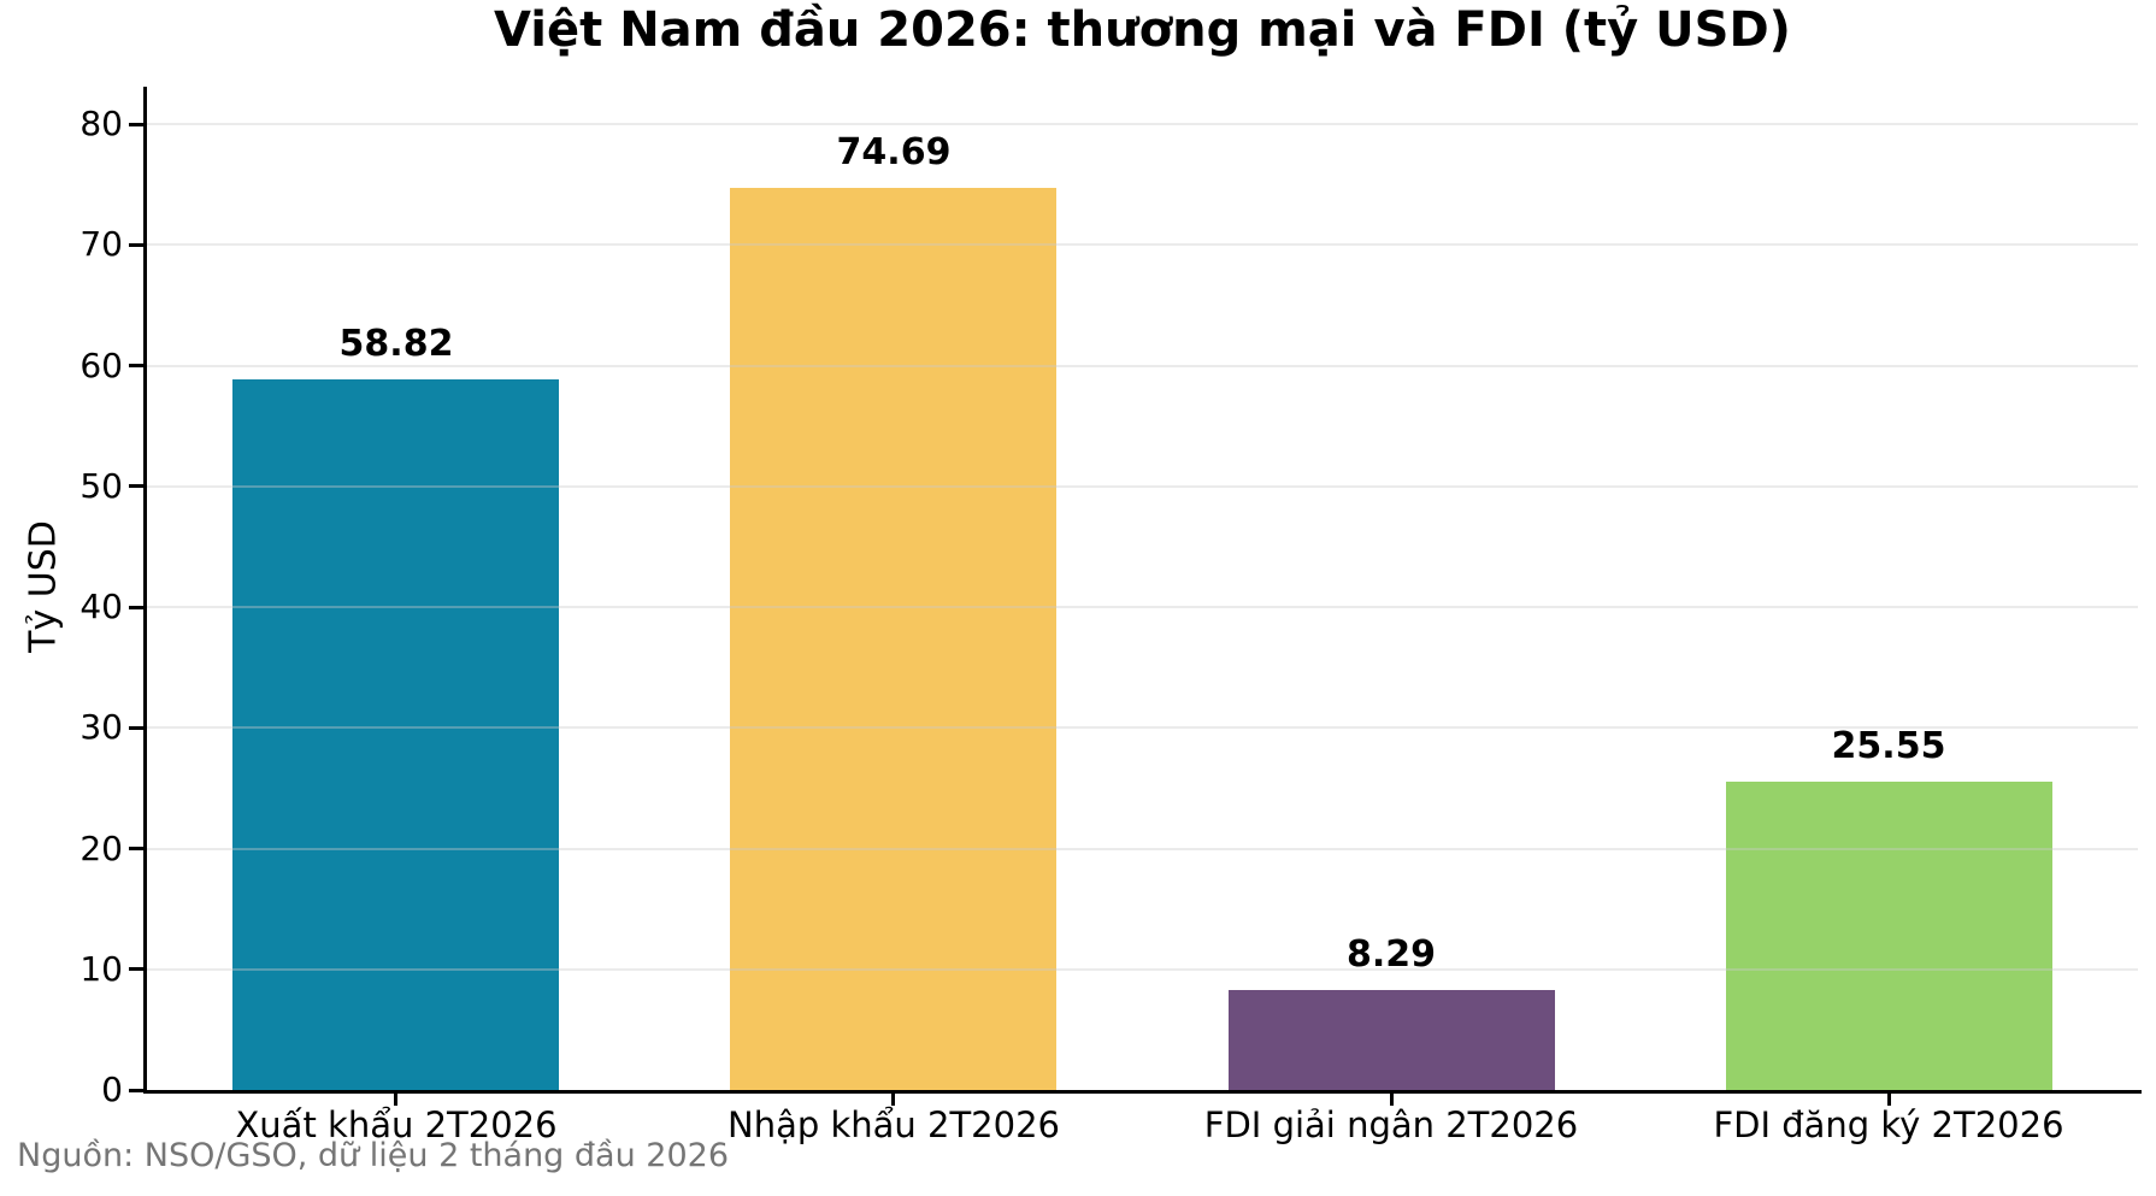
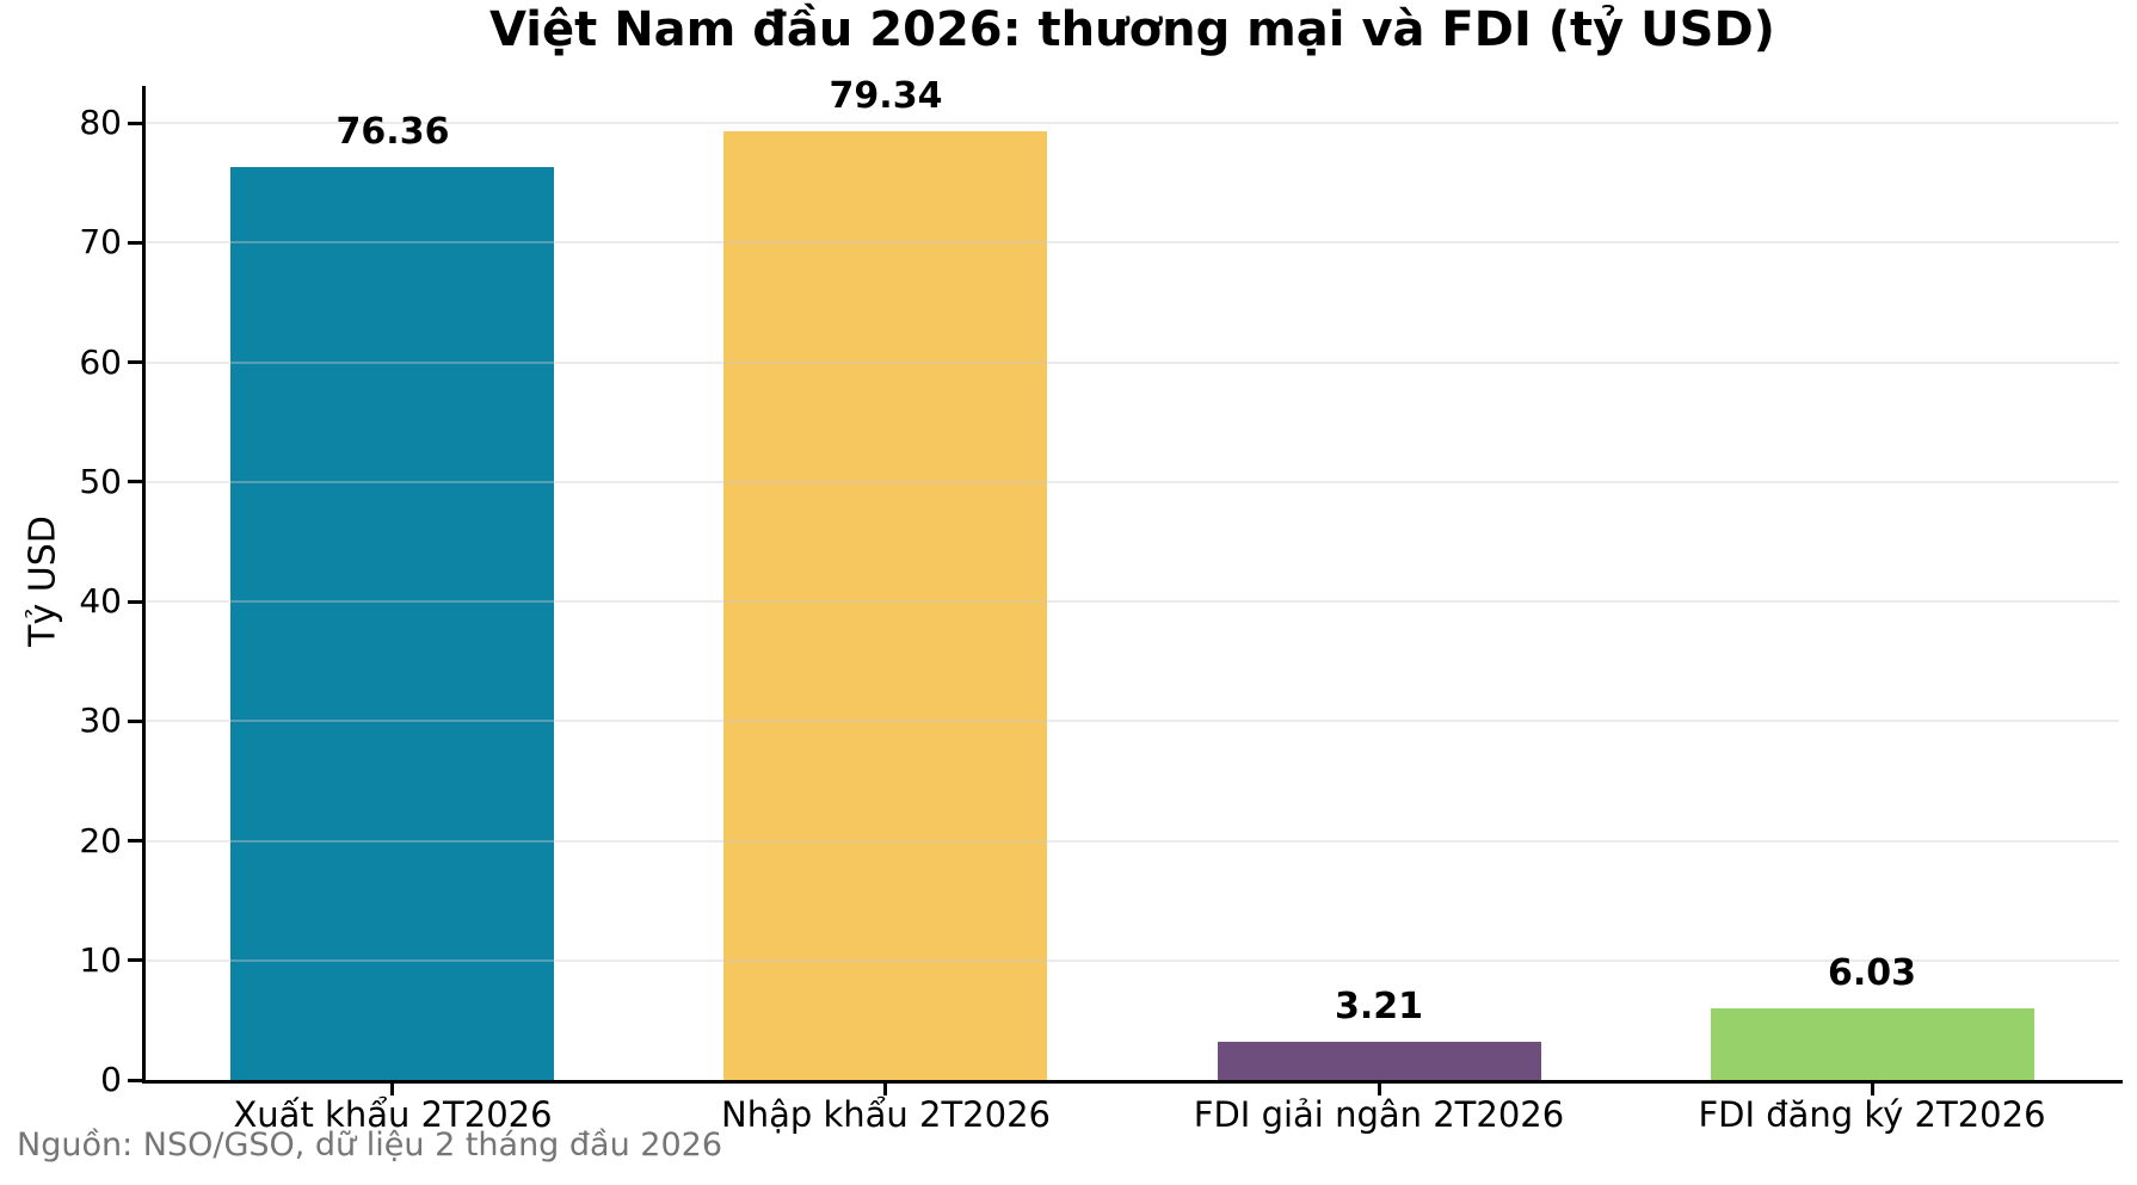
Xuất khẩu 2T2026: 58.82 -> 76.36
Nhập khẩu 2T2026: 74.69 -> 79.34
FDI giải ngân 2T2026: 8.29 -> 3.21
FDI đăng ký 2T2026: 25.55 -> 6.03
